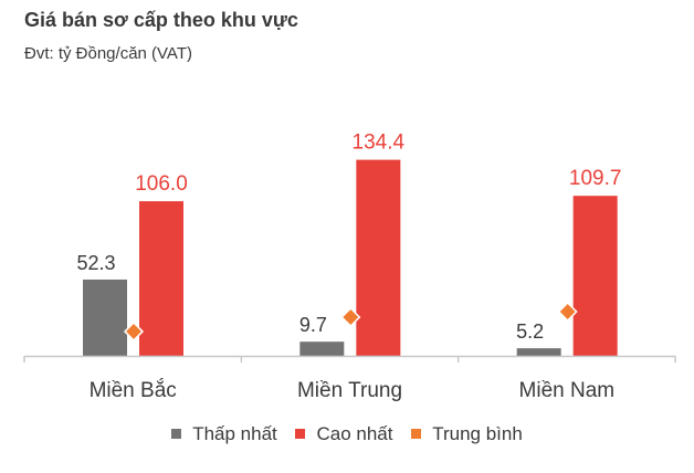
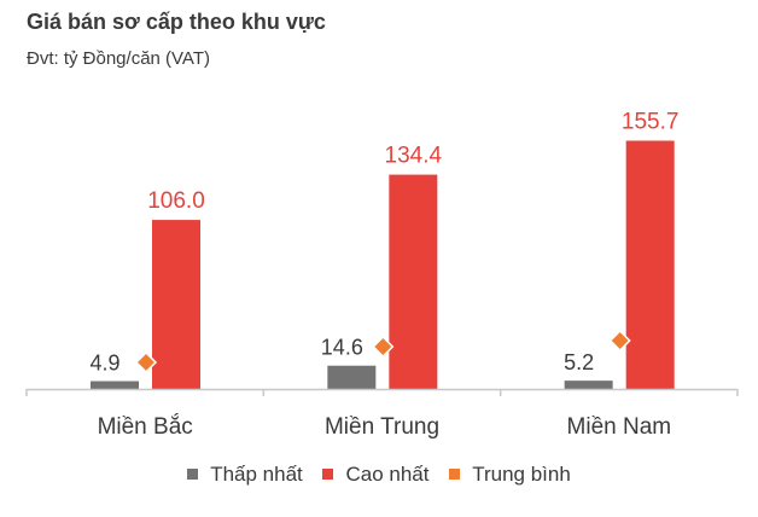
Thấp nhất/Miền Bắc: 52.3 -> 4.9
Thấp nhất/Miền Trung: 9.7 -> 14.6
Cao nhất/Miền Nam: 109.7 -> 155.7
